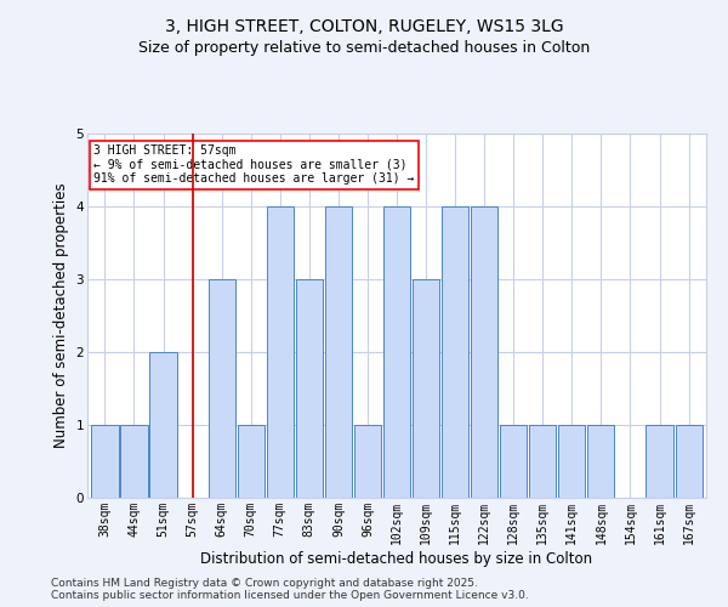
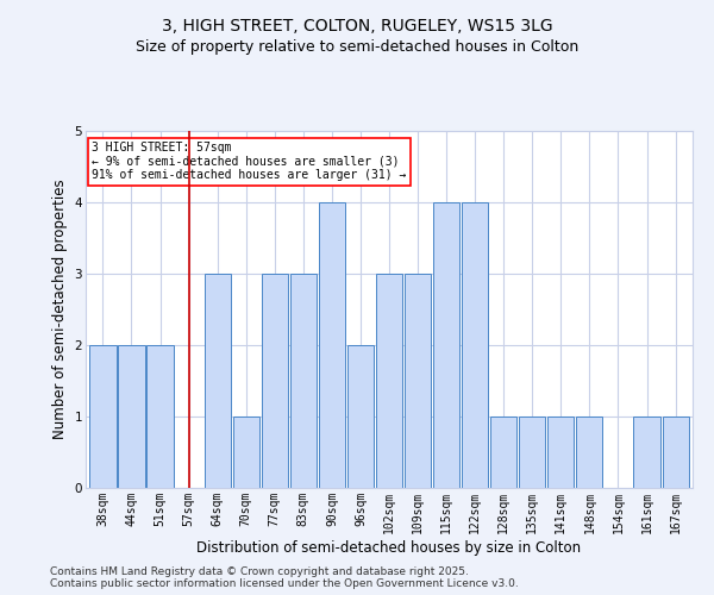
38sqm: 1 -> 2
44sqm: 1 -> 2
77sqm: 4 -> 3
96sqm: 1 -> 2
102sqm: 4 -> 3
